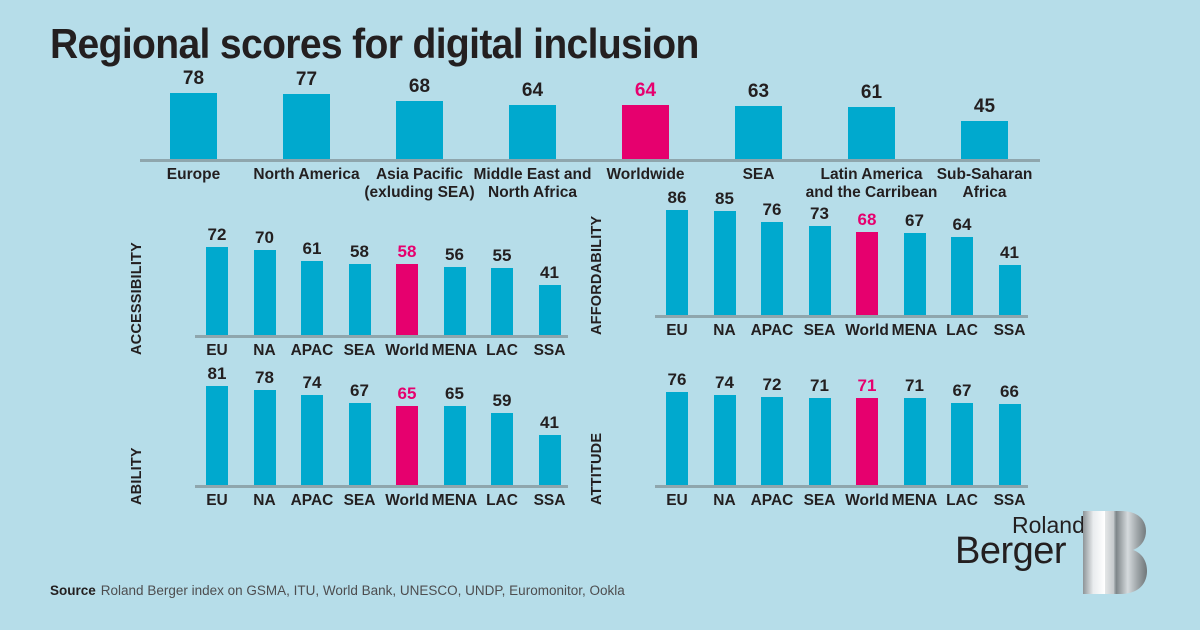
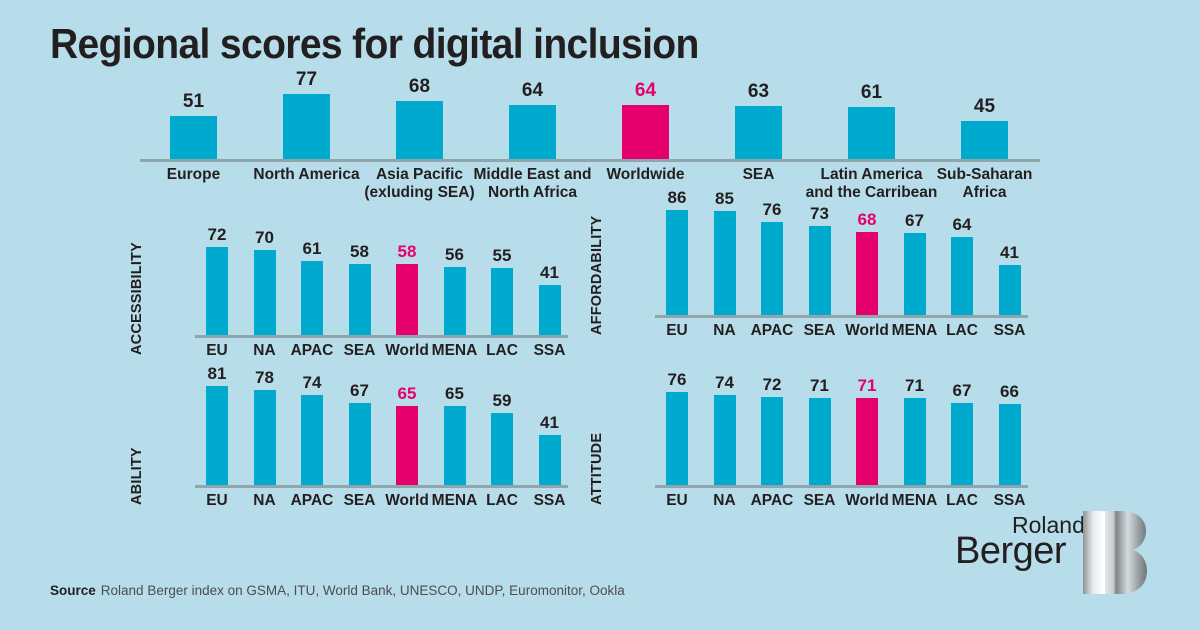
Regional scores for digital inclusion/Europe: 78 -> 51
